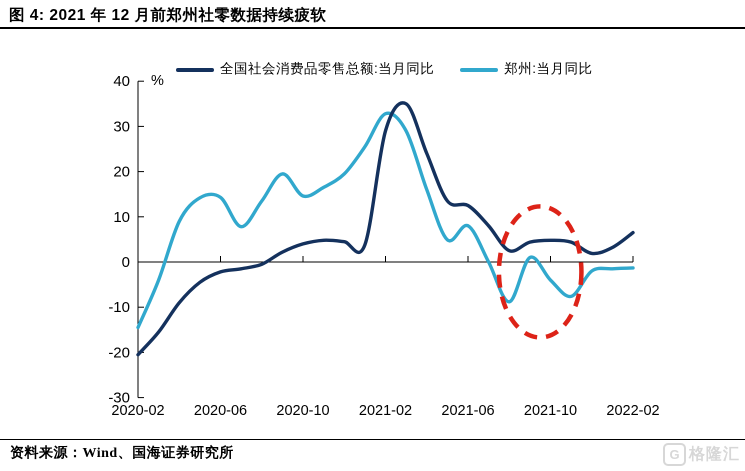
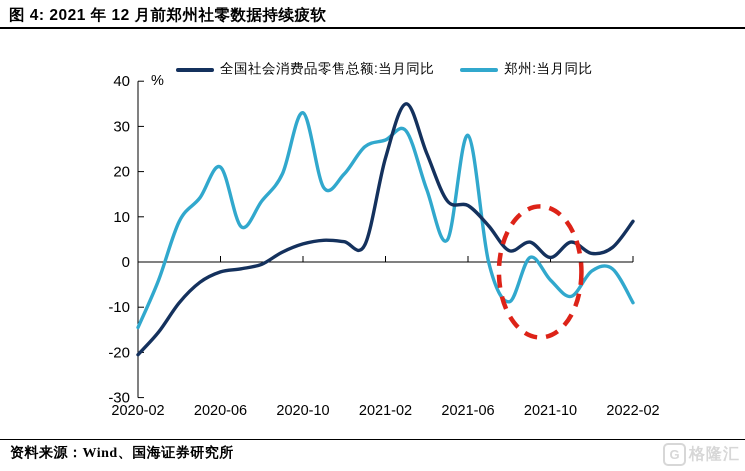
郑州:当月同比/2020-06: 14 -> 21
郑州:当月同比/2020-10: 15 -> 33
全国社会消费品零售总额:当月同比/2021-02: 29 -> 23
郑州:当月同比/2021-02: 33 -> 27
郑州:当月同比/2021-06: 8 -> 28
全国社会消费品零售总额:当月同比/2021-10: 5 -> 1
全国社会消费品零售总额:当月同比/2022-02: 6 -> 9
郑州:当月同比/2022-02: -1 -> -9
